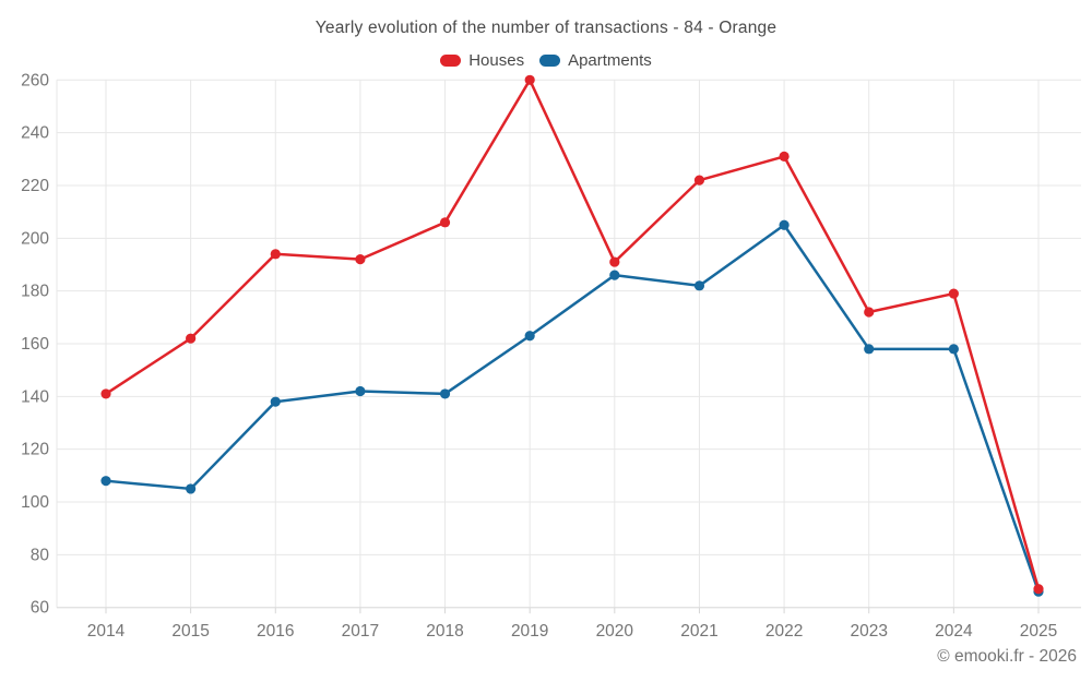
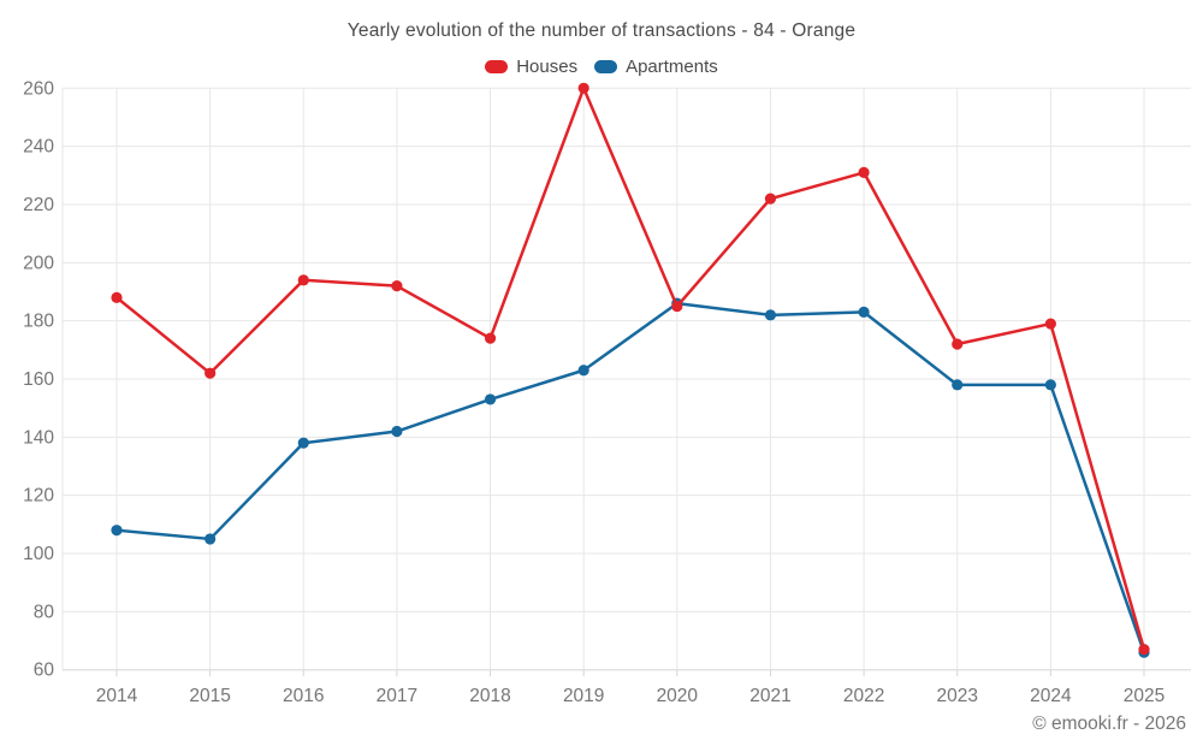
Houses/2014: 141 -> 188
Houses/2018: 206 -> 174
Apartments/2018: 141 -> 153
Houses/2020: 191 -> 185
Apartments/2022: 205 -> 183
